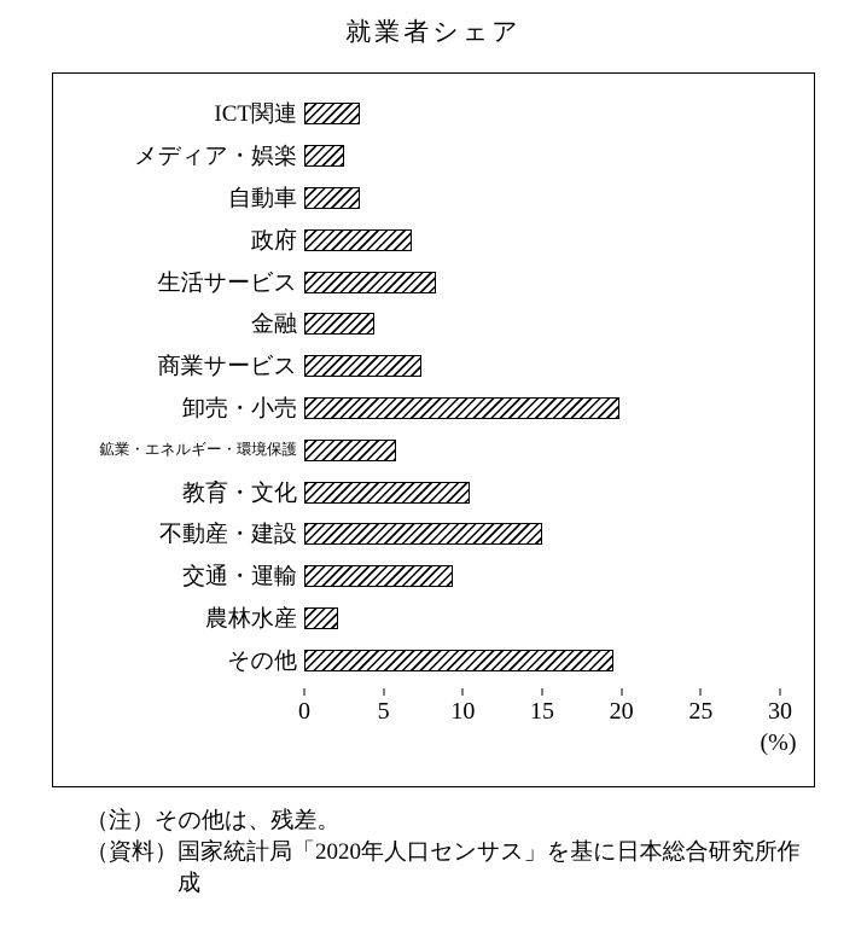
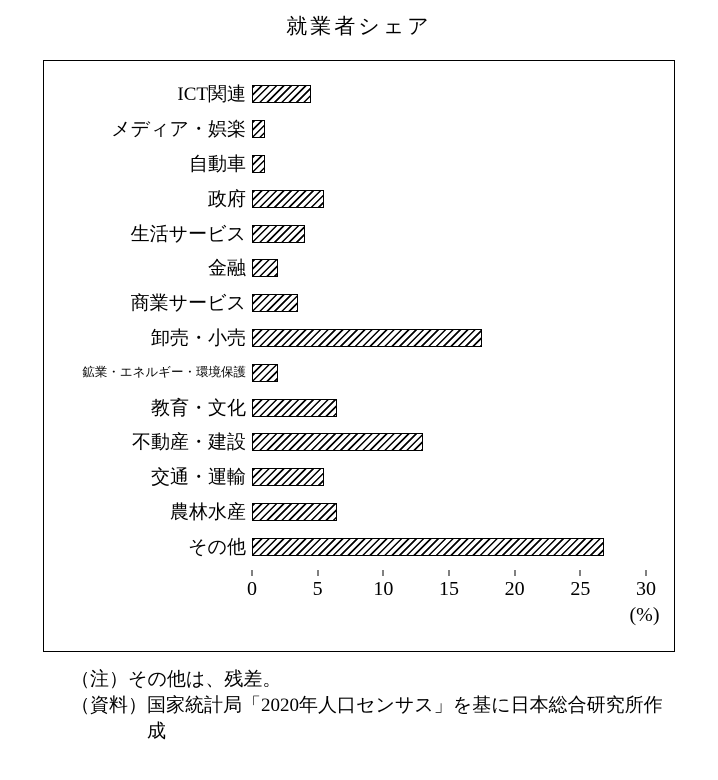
ICT関連: 3.5 -> 4.5
メディア・娯楽: 2.5 -> 1.0
自動車: 3.5 -> 1.0
政府: 6.8 -> 5.5
生活サービス: 8.3 -> 4.0
金融: 4.4 -> 2.0
商業サービス: 7.4 -> 3.5
卸売・小売: 19.9 -> 17.5
鉱業・エネルギー・環境保護: 5.8 -> 2.0
教育・文化: 10.4 -> 6.5
不動産・建設: 15.0 -> 13.0
交通・運輸: 9.4 -> 5.5
農林水産: 2.1 -> 6.5
その他: 19.5 -> 26.8
